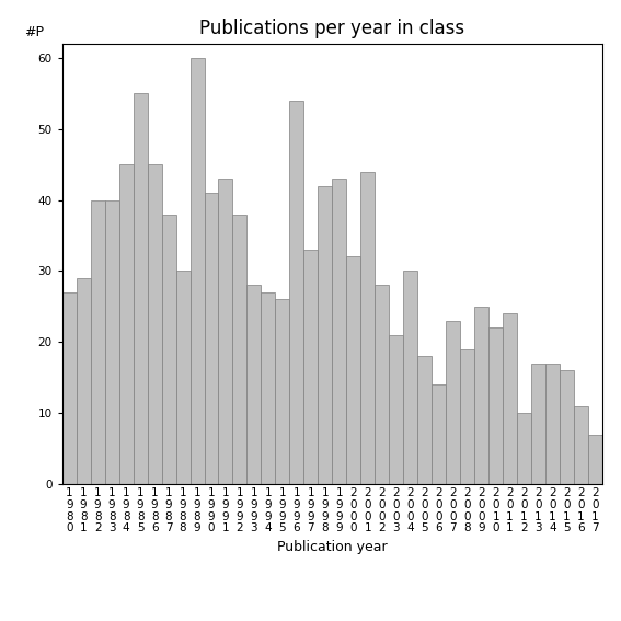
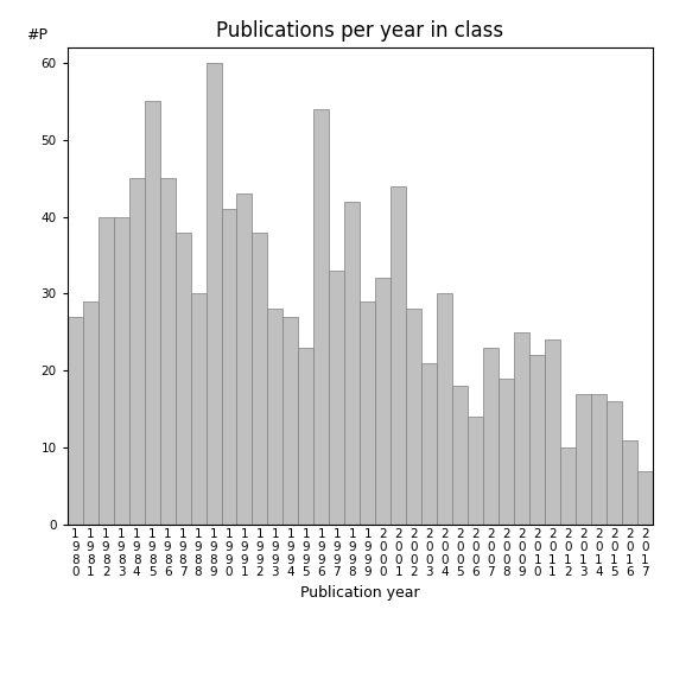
1 9 9 5: 26 -> 23
1 9 9 9: 43 -> 29
